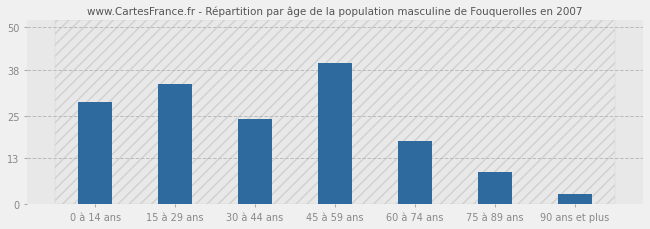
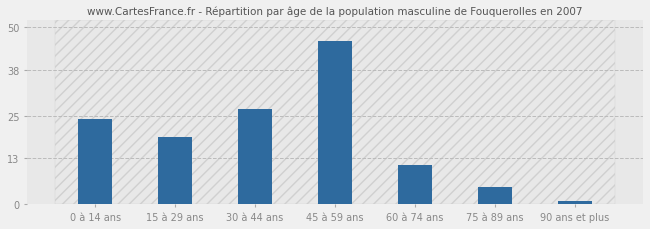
0 à 14 ans: 29 -> 24
15 à 29 ans: 34 -> 19
30 à 44 ans: 24 -> 27
45 à 59 ans: 40 -> 46
60 à 74 ans: 18 -> 11
75 à 89 ans: 9 -> 5
90 ans et plus: 3 -> 1
